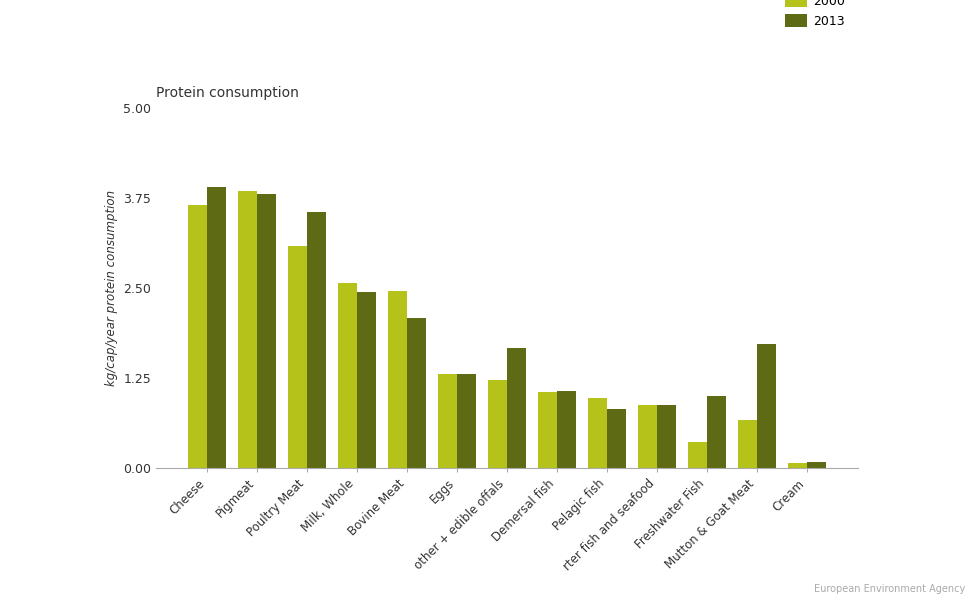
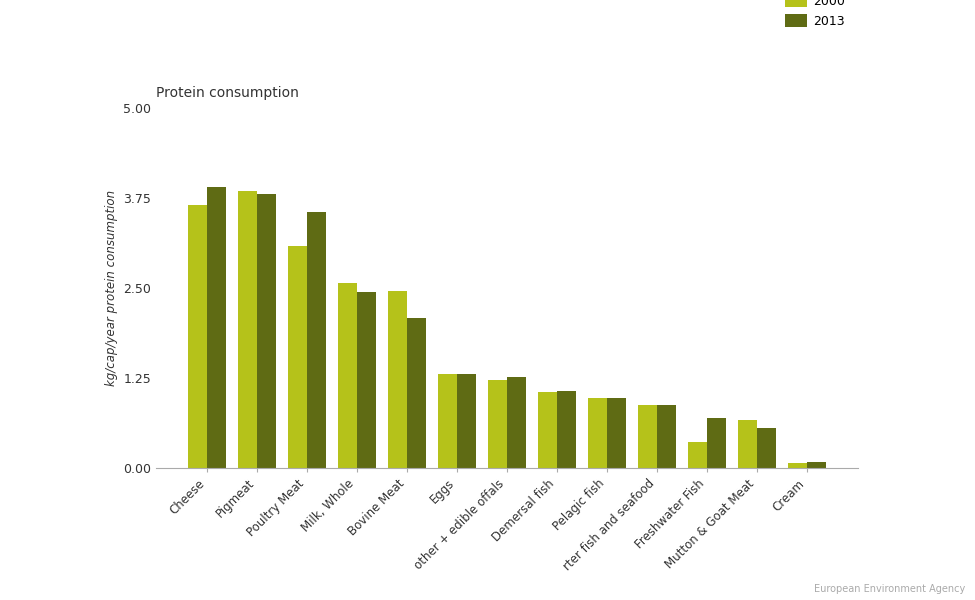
2013/other + edible offals: 1.66 -> 1.27
2013/Pelagic fish: 0.82 -> 0.97
2013/Freshwater Fish: 1.00 -> 0.70
2013/Mutton & Goat Meat: 1.72 -> 0.55
